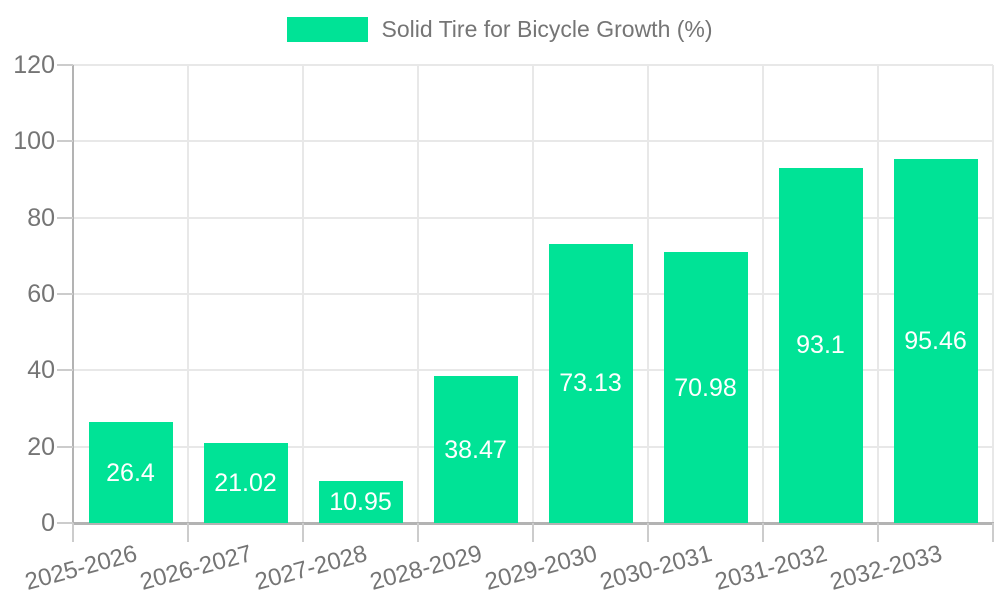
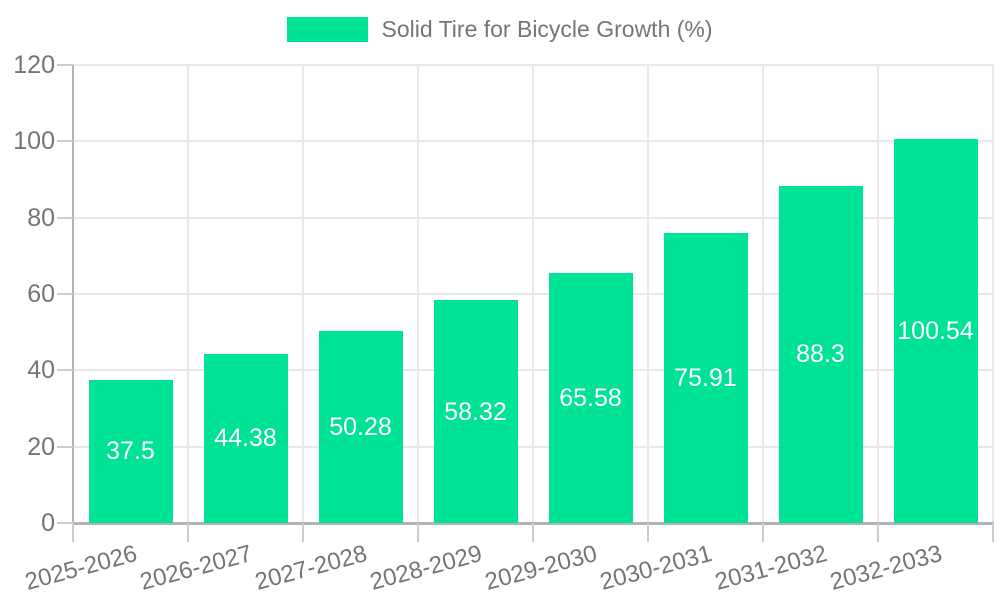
2025-2026: 26.4 -> 37.5
2026-2027: 21.02 -> 44.38
2027-2028: 10.95 -> 50.28
2028-2029: 38.47 -> 58.32
2029-2030: 73.13 -> 65.58
2030-2031: 70.98 -> 75.91
2031-2032: 93.1 -> 88.3
2032-2033: 95.46 -> 100.54
